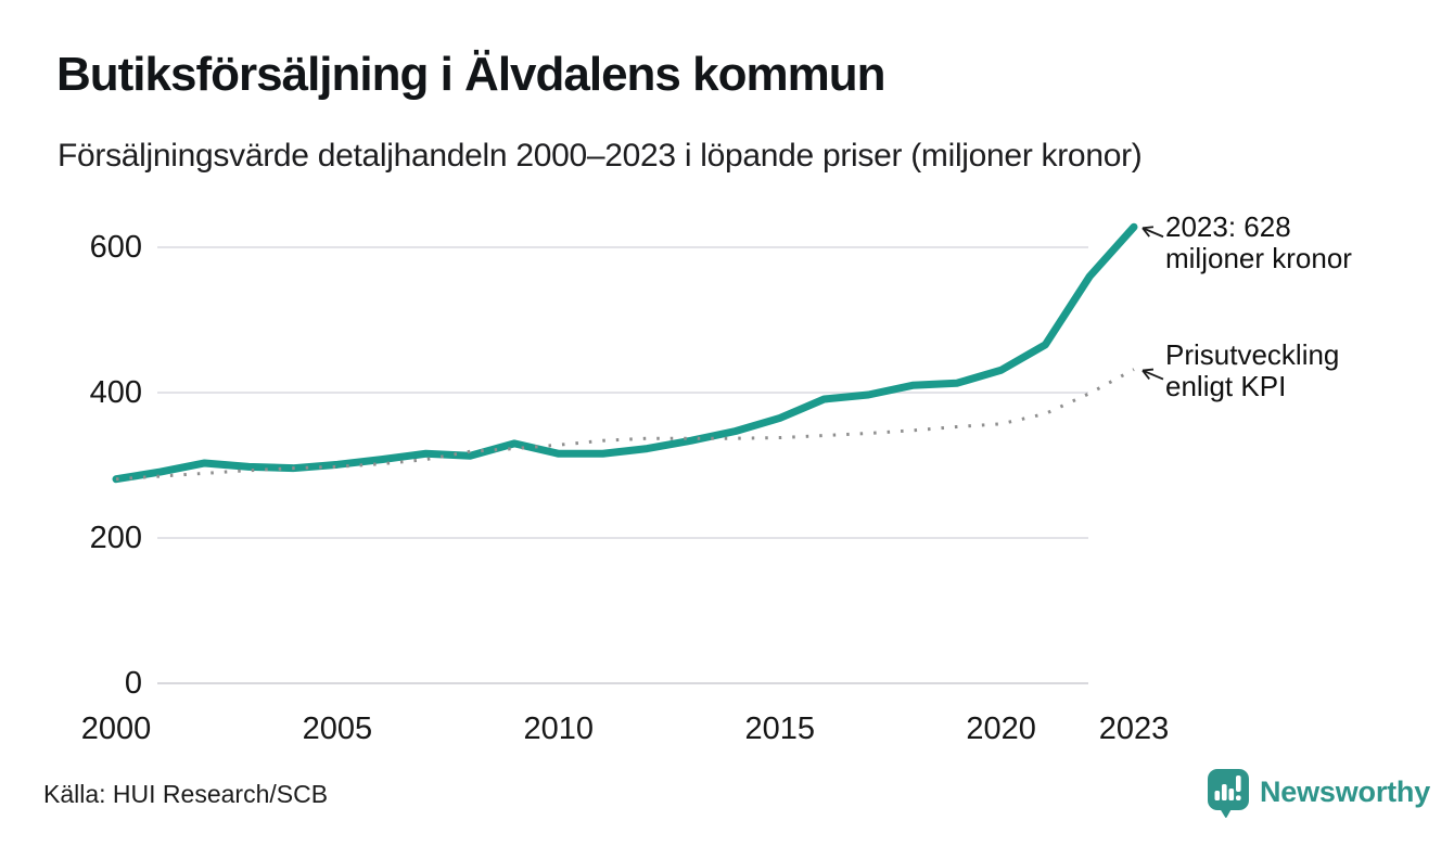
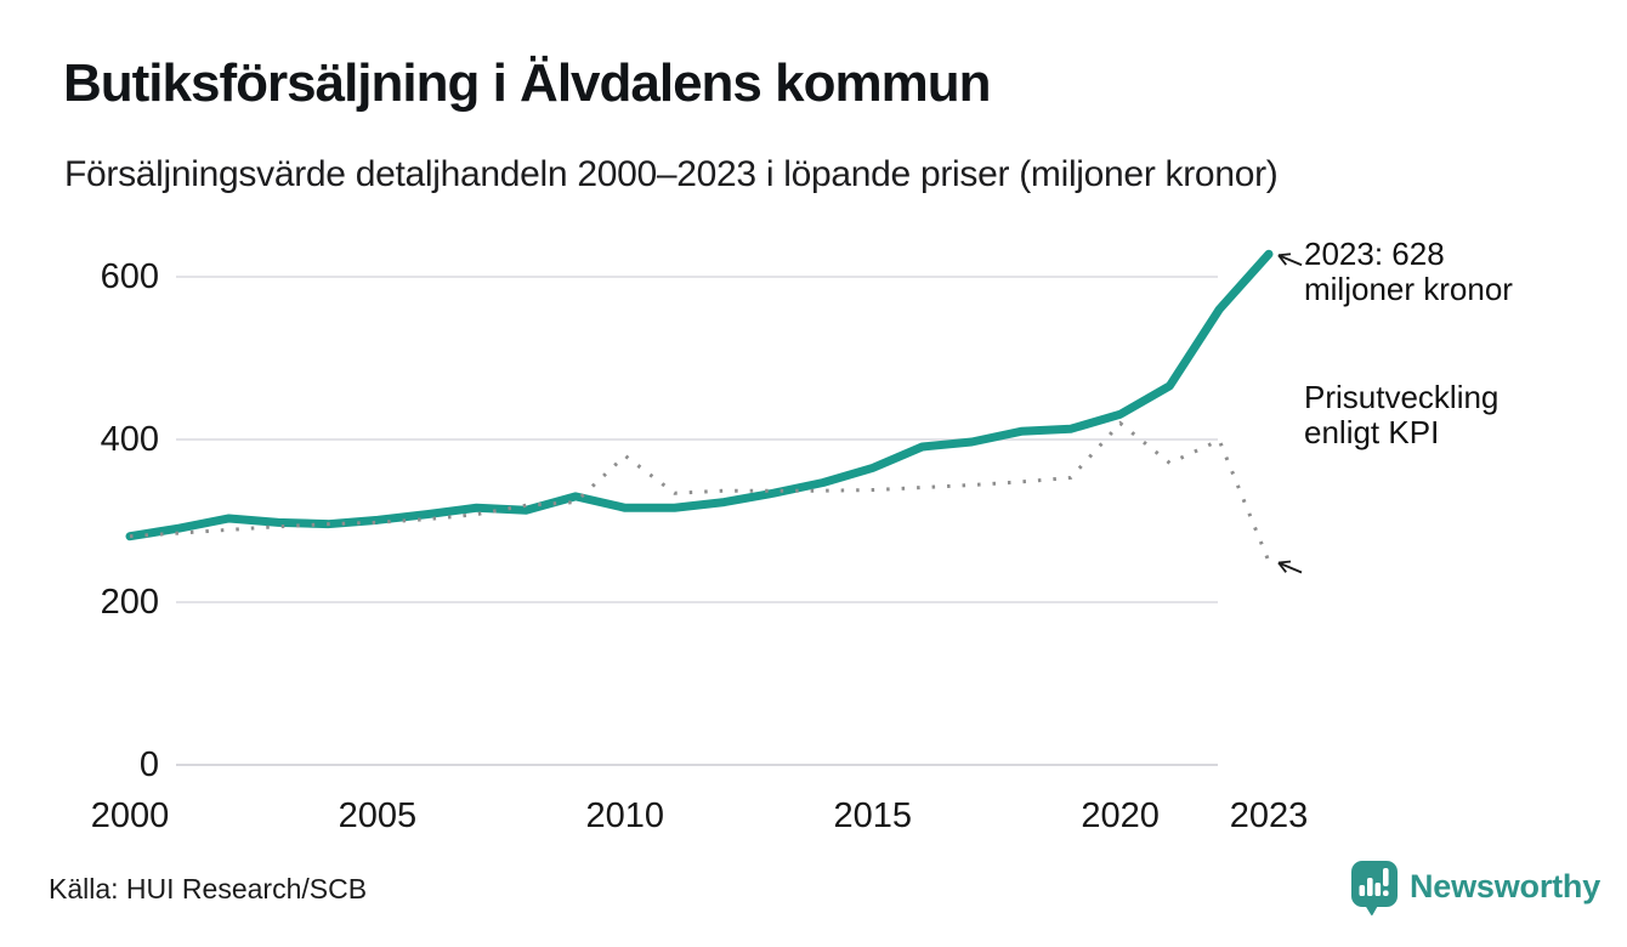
Prisutveckling enligt KPI/2010: 330 -> 380
Prisutveckling enligt KPI/2020: 360 -> 420
Prisutveckling enligt KPI/2023: 430 -> 250
